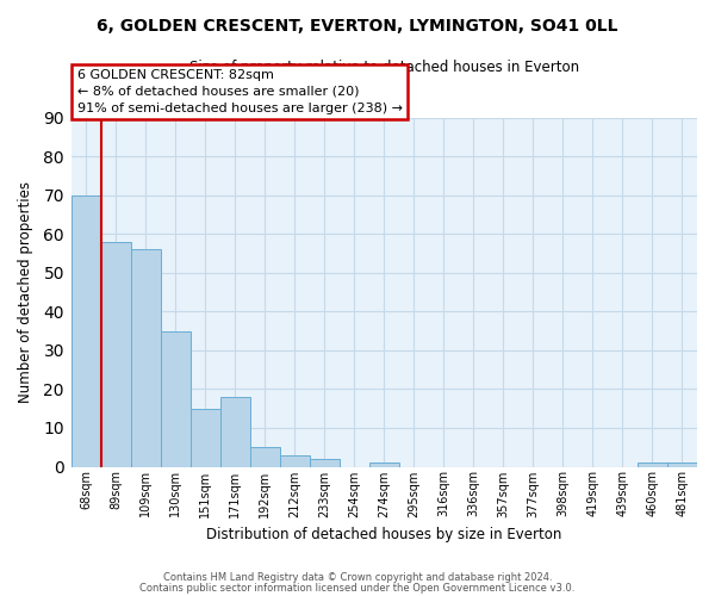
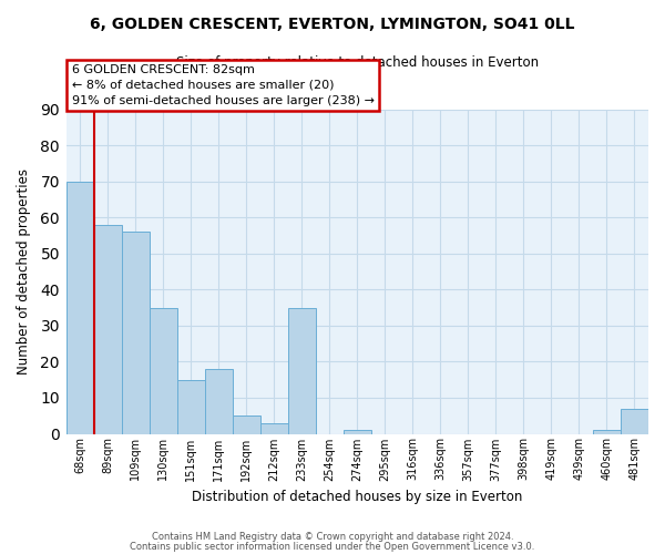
233sqm: 2 -> 35
481sqm: 1 -> 7
